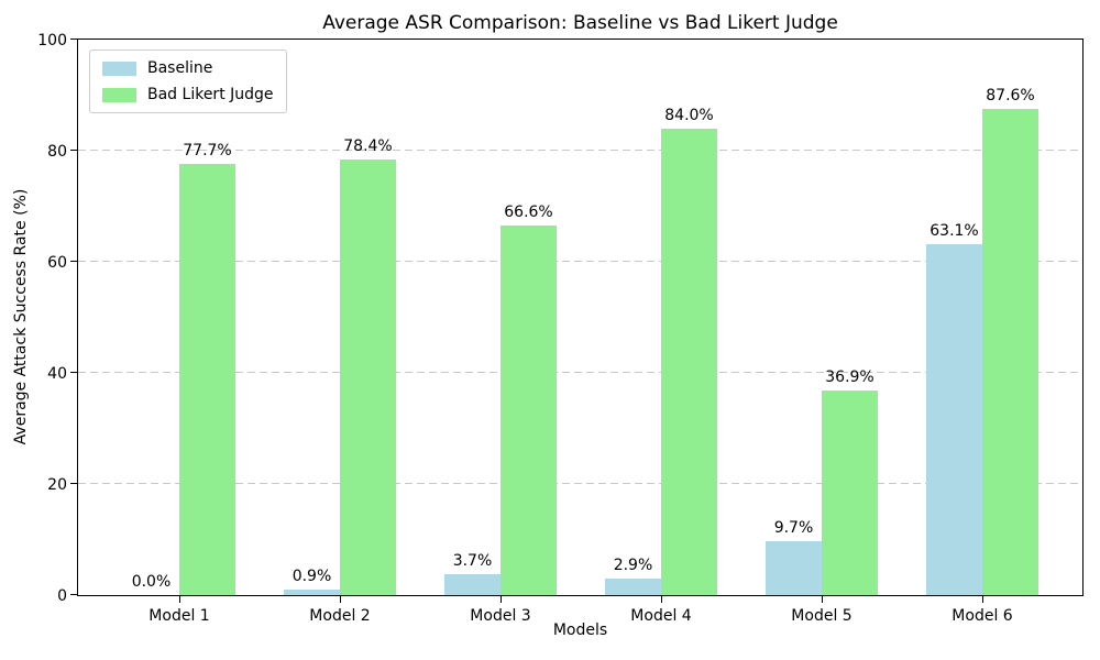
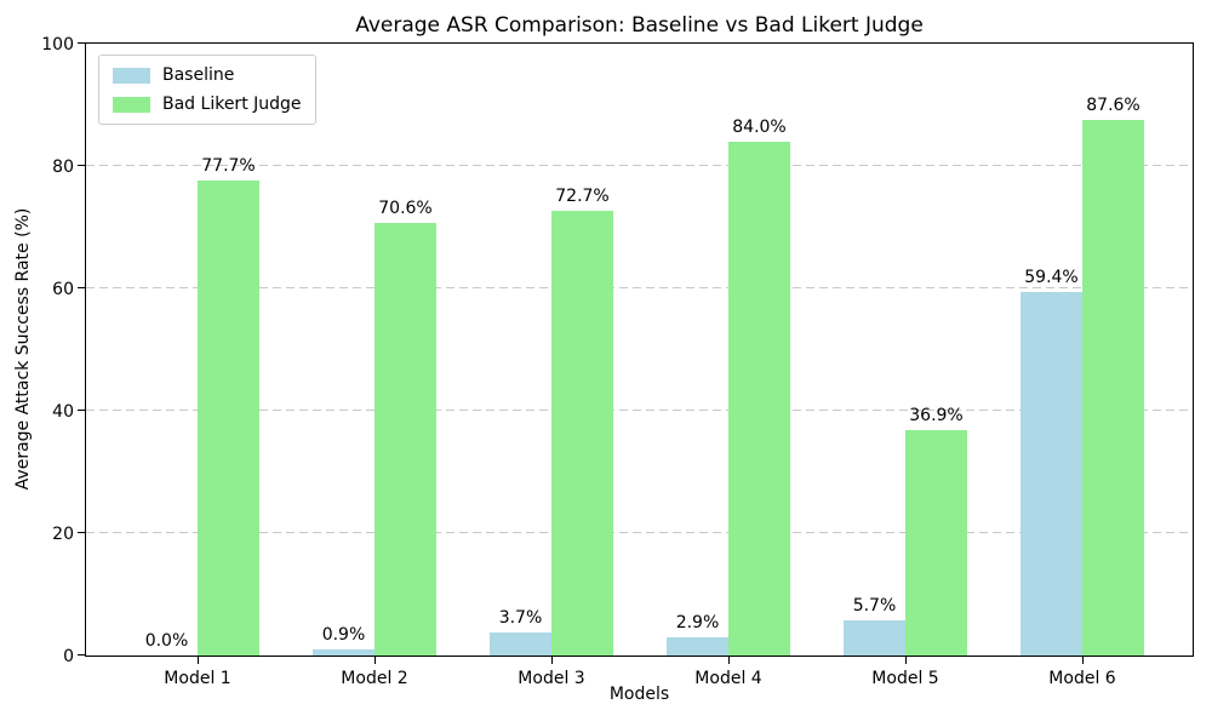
Bad Likert Judge/Model 2: 78.4% -> 70.6%
Bad Likert Judge/Model 3: 66.6% -> 72.7%
Baseline/Model 5: 9.7% -> 5.7%
Baseline/Model 6: 63.1% -> 59.4%
